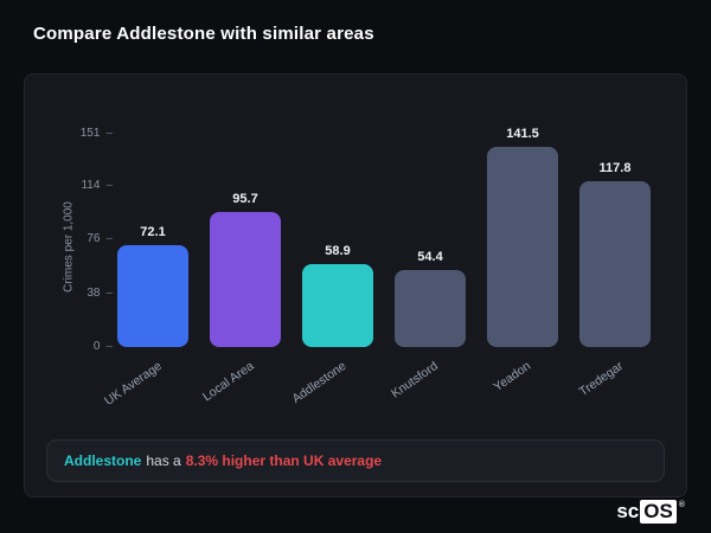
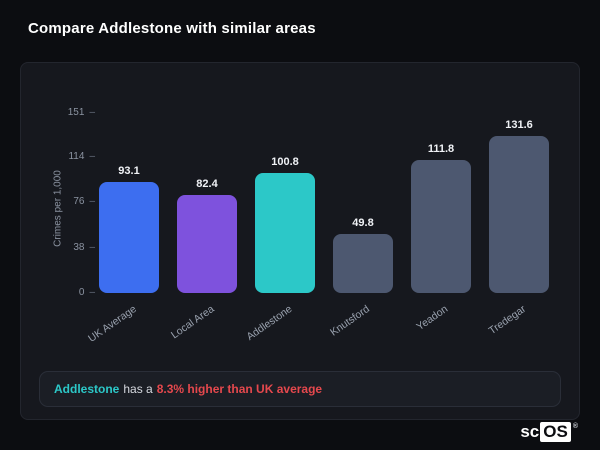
UK Average: 72.1 -> 93.1
Local Area: 95.7 -> 82.4
Addlestone: 58.9 -> 100.8
Knutsford: 54.4 -> 49.8
Yeadon: 141.5 -> 111.8
Tredegar: 117.8 -> 131.6
